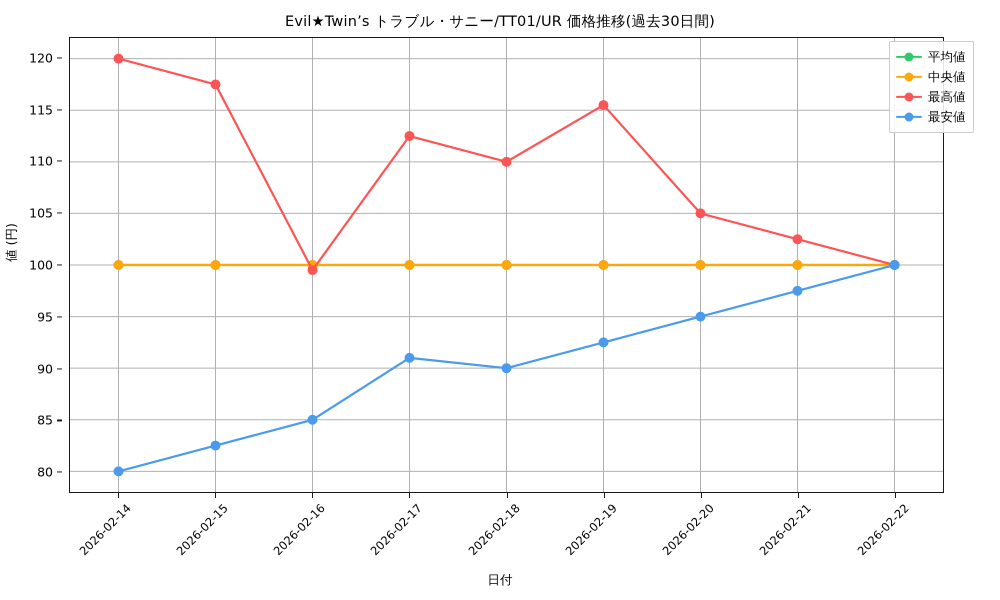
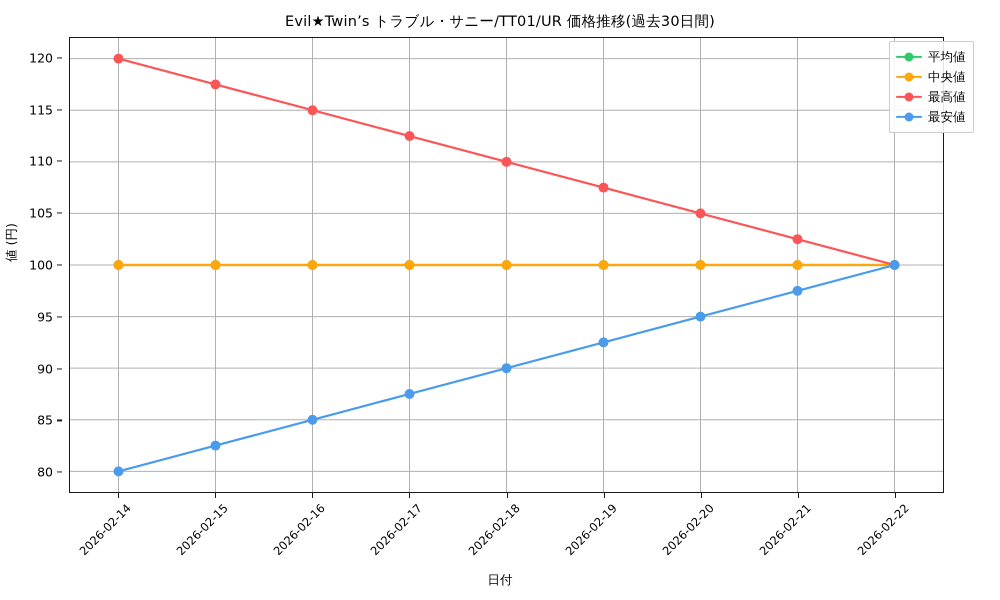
最高値/2026-02-16: 99.5 -> 115.0
最安値/2026-02-17: 91.0 -> 87.5
最高値/2026-02-19: 115.5 -> 107.5
